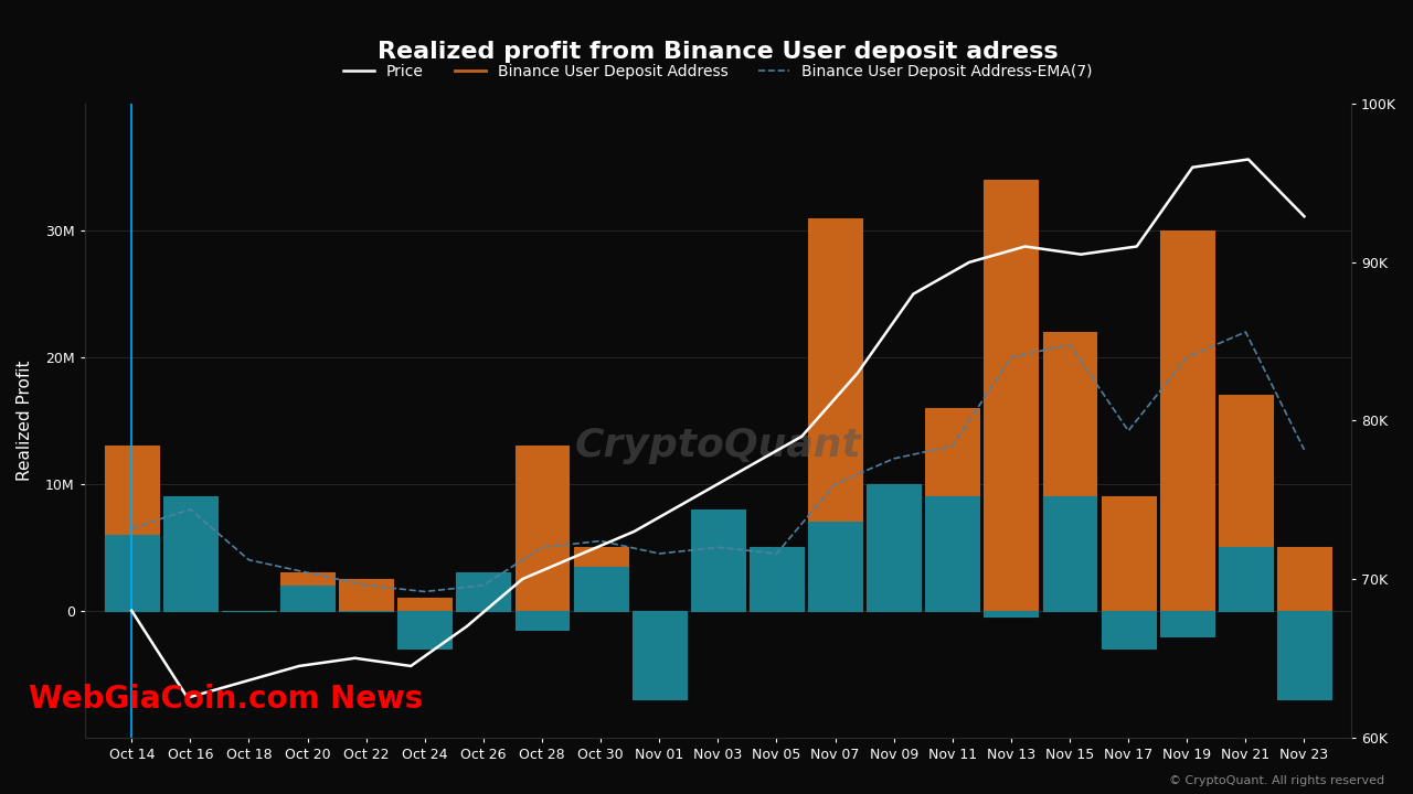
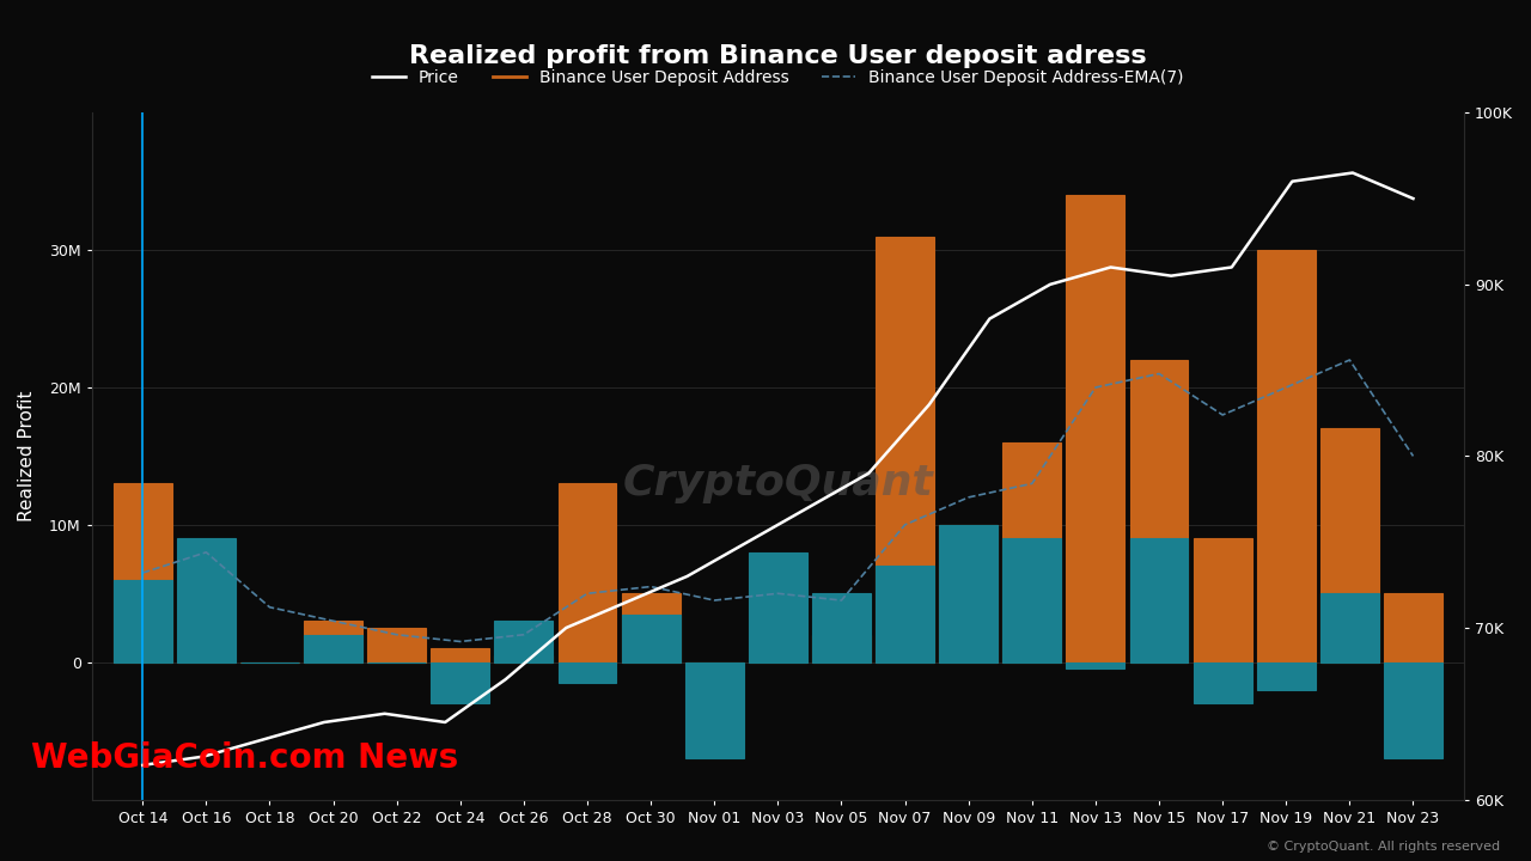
Price/Oct 14: 68.0K -> 62.0K
Binance User Deposit Address-EMA(7)/Nov 17: 14.2M -> 18.0M
Price/Nov 23: 92.9K -> 95.0K
Binance User Deposit Address-EMA(7)/Nov 23: 12.7M -> 15.0M
